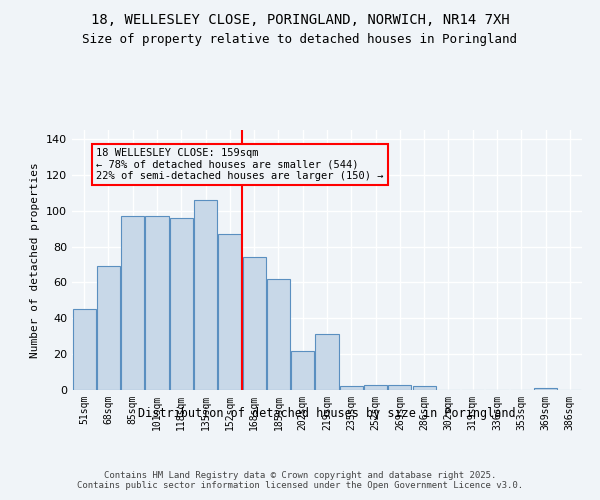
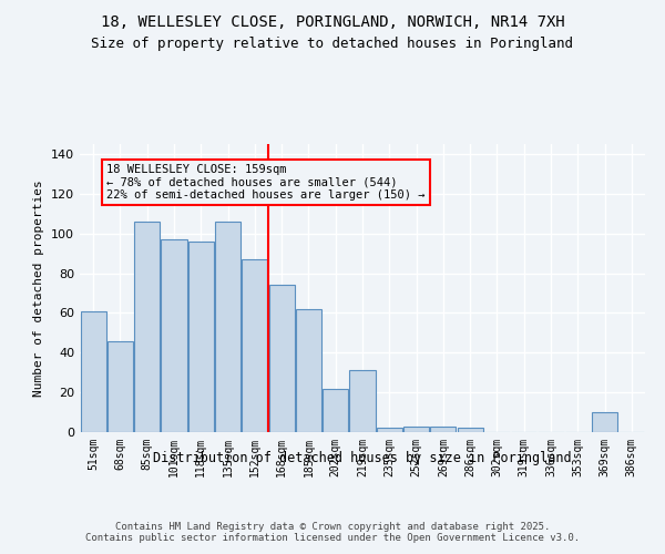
51sqm: 45 -> 61
68sqm: 69 -> 46
85sqm: 97 -> 106
369sqm: 1 -> 10
